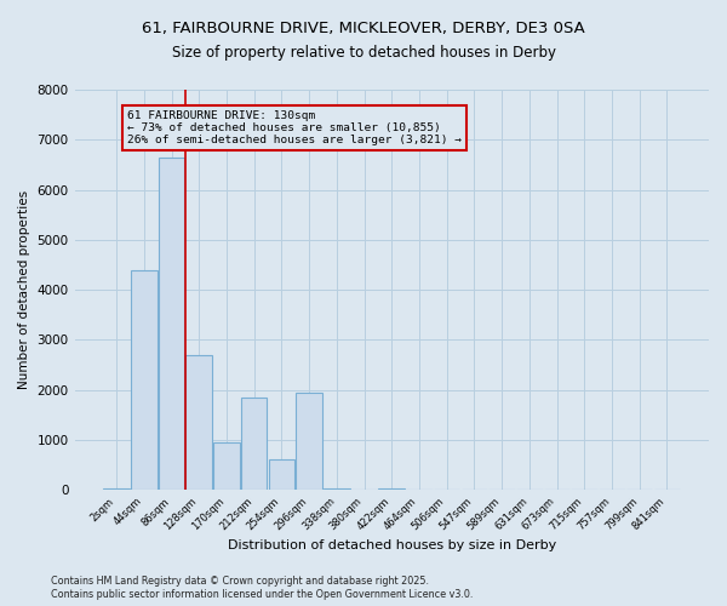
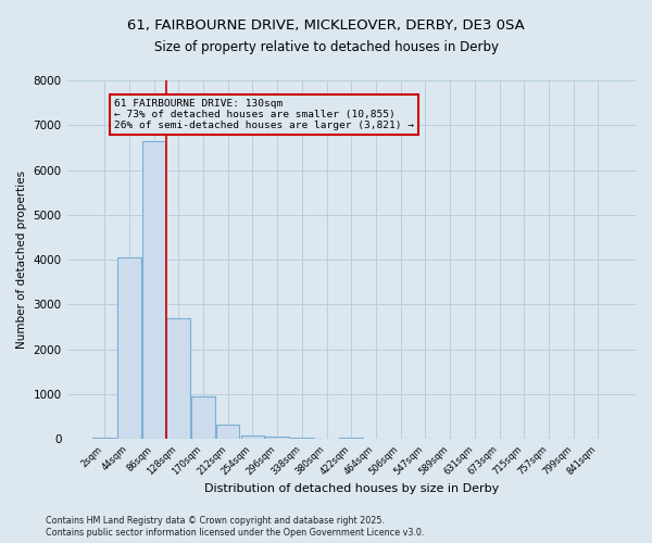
44sqm: 4400 -> 4050
212sqm: 1850 -> 320
254sqm: 600 -> 80
296sqm: 1950 -> 50
